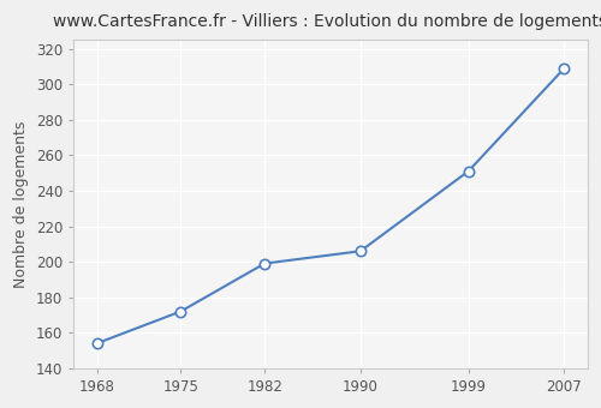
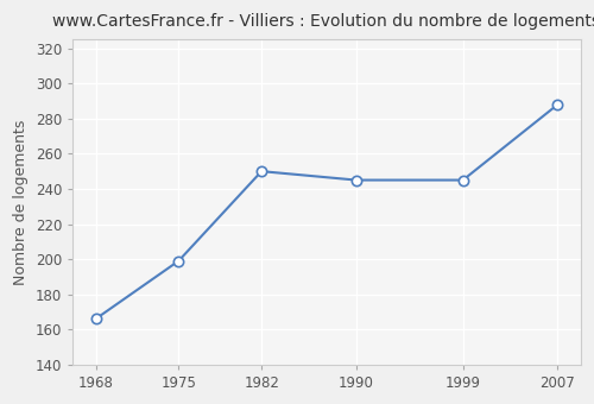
1968: 154 -> 166
1975: 172 -> 199
1982: 199 -> 250
1990: 206 -> 245
1999: 251 -> 245
2007: 309 -> 288
